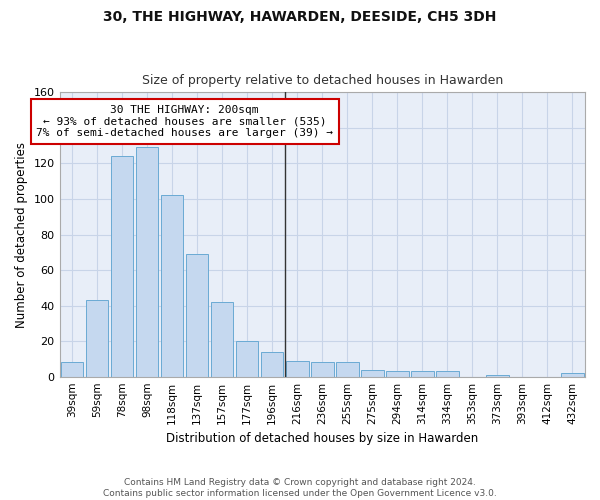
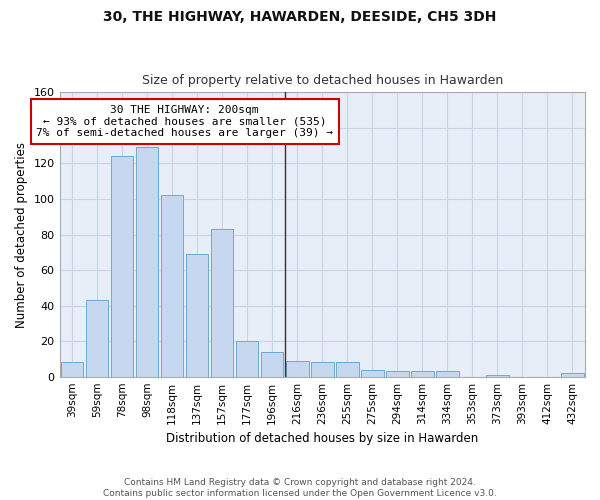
157sqm: 42 -> 83
